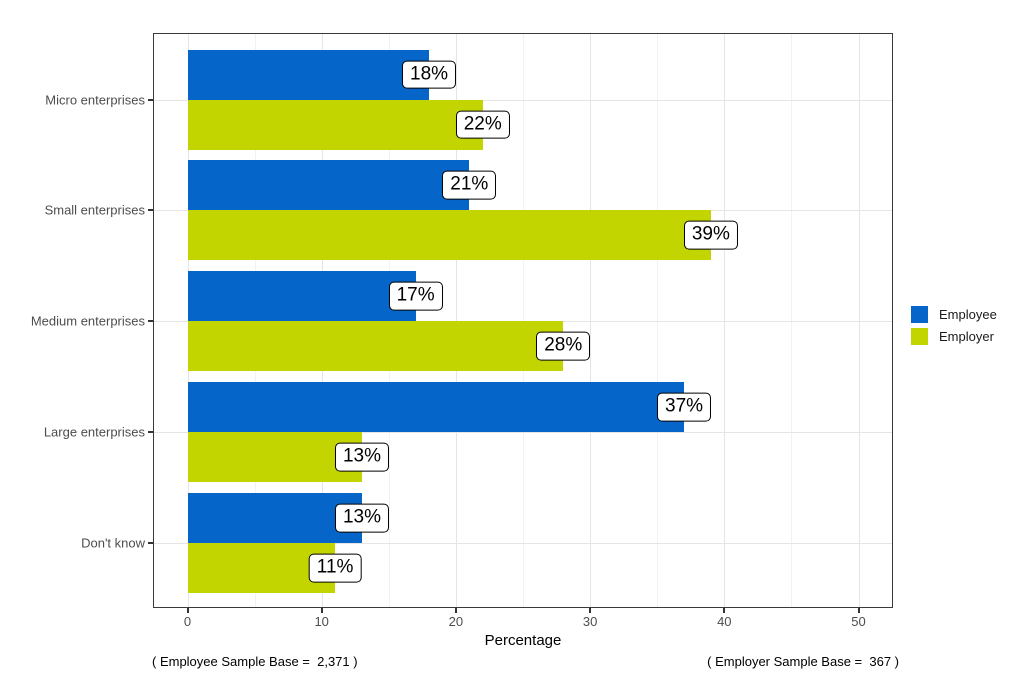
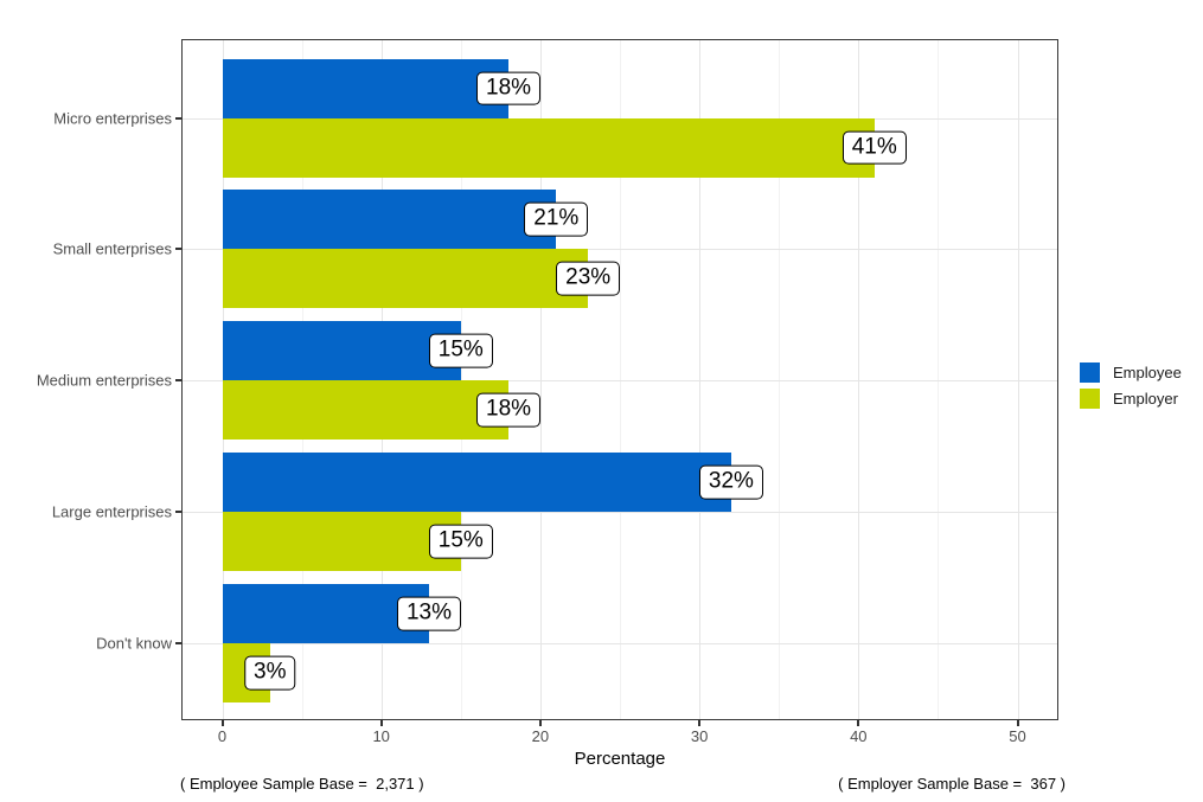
Employer/Micro enterprises: 22% -> 41%
Employer/Small enterprises: 39% -> 23%
Employee/Medium enterprises: 17% -> 15%
Employer/Medium enterprises: 28% -> 18%
Employee/Large enterprises: 37% -> 32%
Employer/Large enterprises: 13% -> 15%
Employer/Don't know: 11% -> 3%
